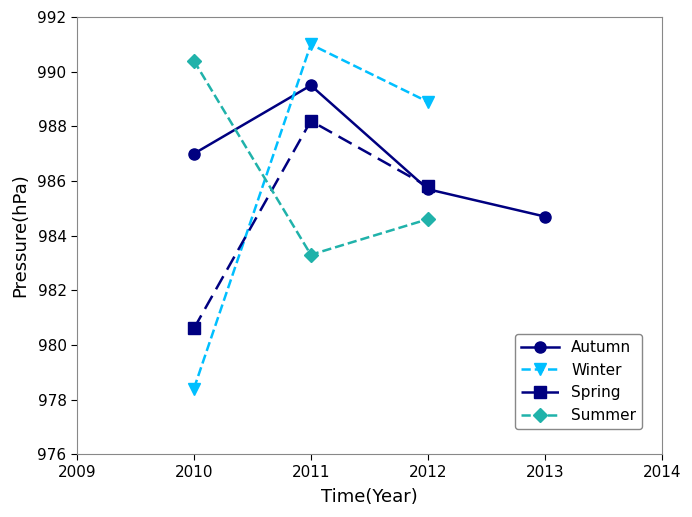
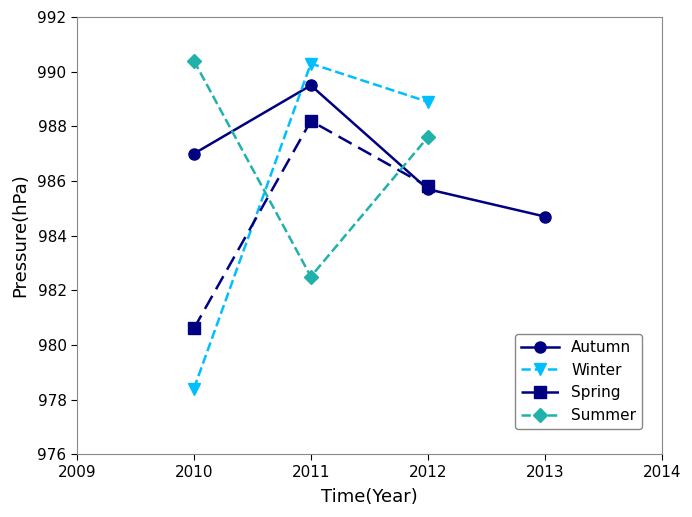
Winter/2011: 991.0 -> 990.3
Summer/2011: 983.3 -> 982.5
Summer/2012: 984.6 -> 987.6
